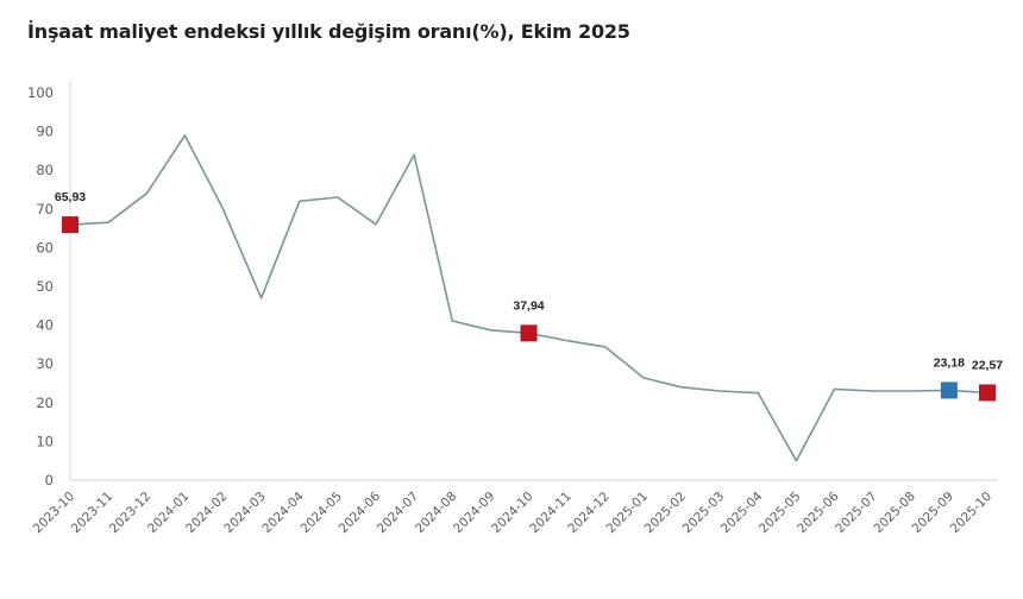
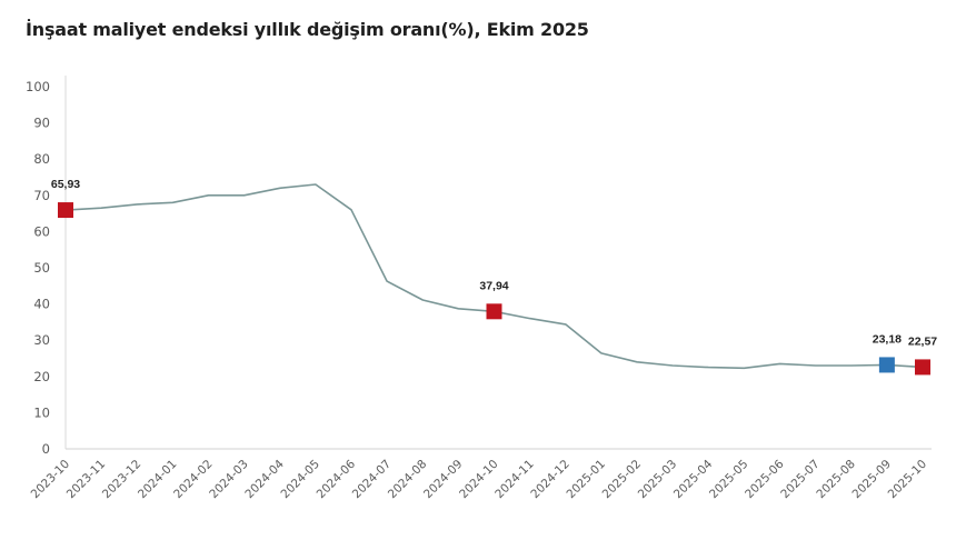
2023-12: 74 -> 68
2024-01: 89 -> 68
2024-03: 47 -> 70
2024-07: 84 -> 46
2025-05: 5 -> 22
